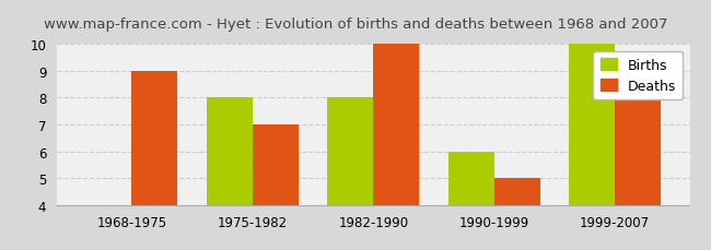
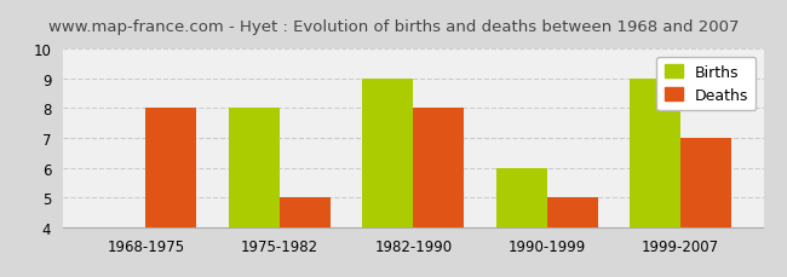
Deaths/1968-1975: 9 -> 8
Deaths/1975-1982: 7 -> 5
Births/1982-1990: 8 -> 9
Deaths/1982-1990: 10 -> 8
Births/1999-2007: 10 -> 9
Deaths/1999-2007: 8 -> 7
